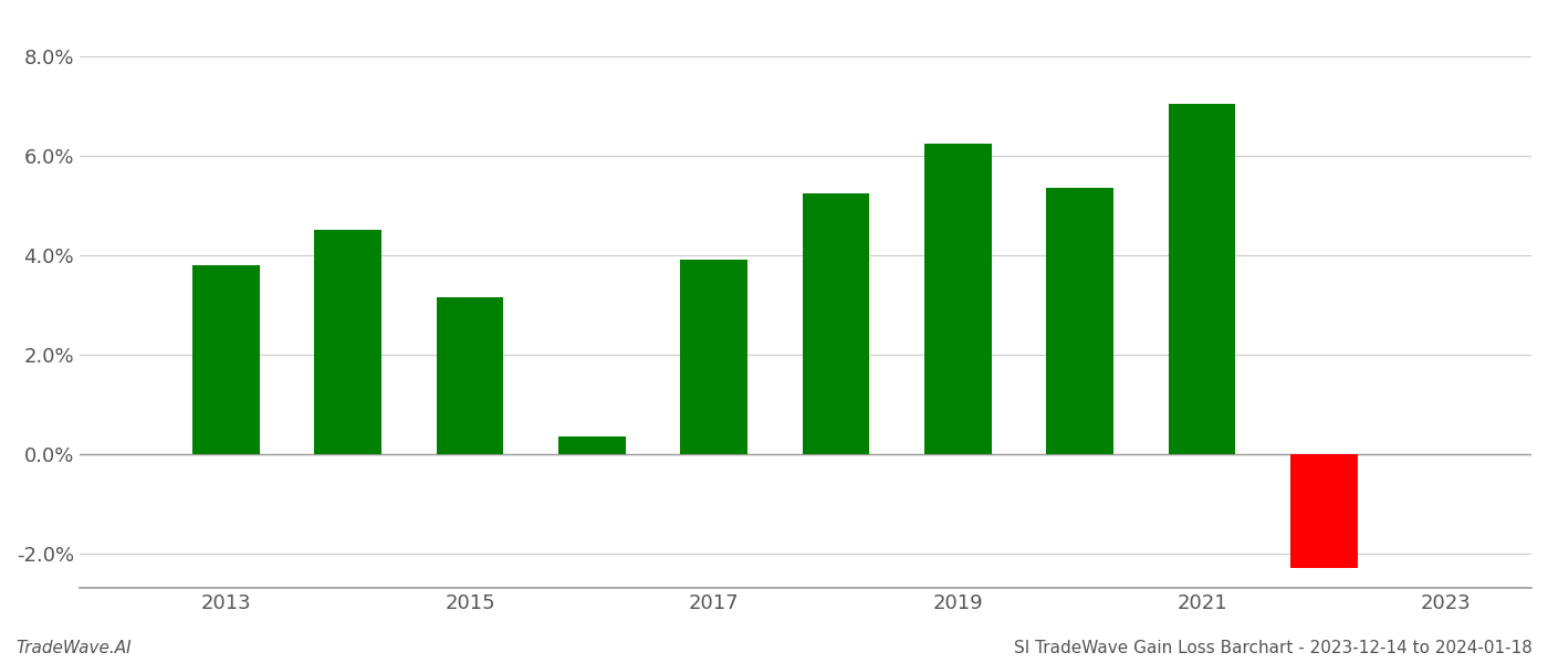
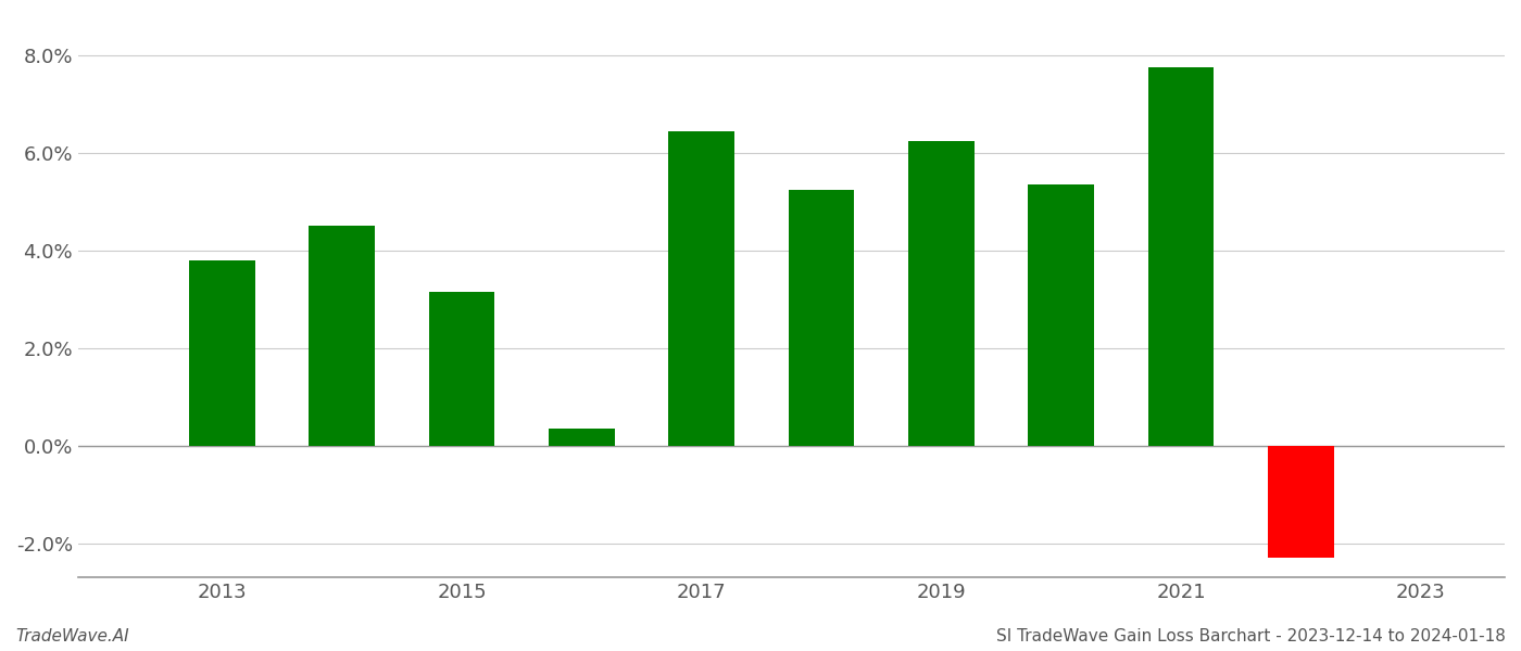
2017: 3.90% -> 6.45%
2021: 7.05% -> 7.75%
